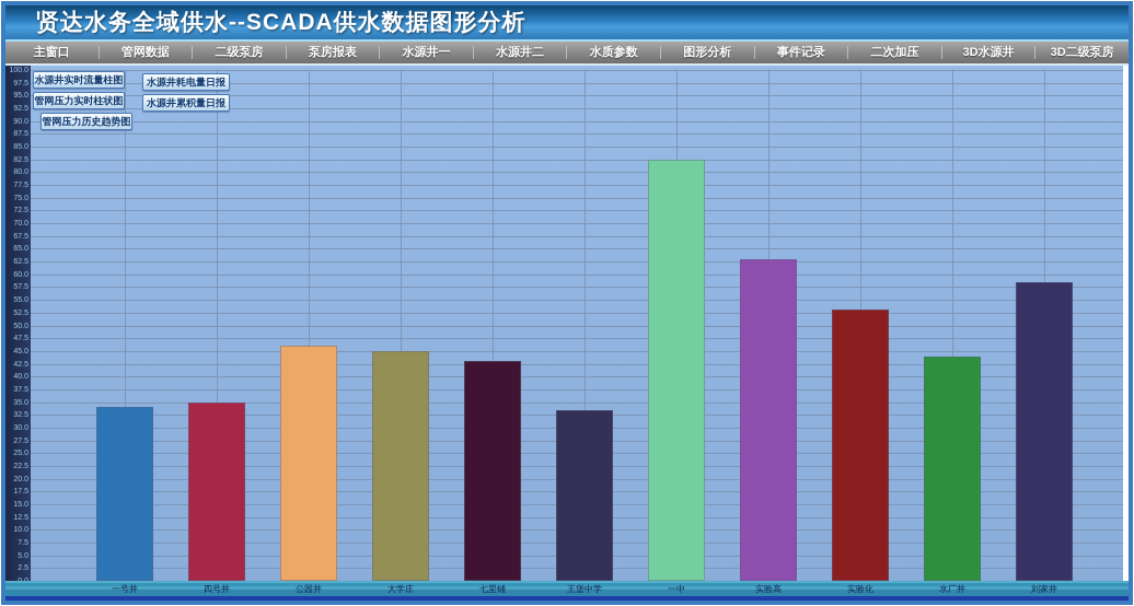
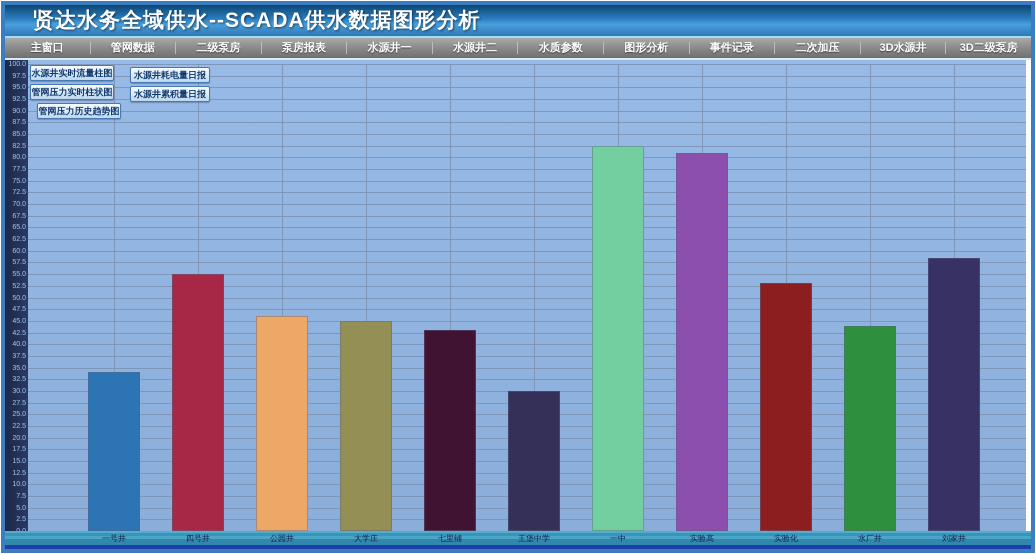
四号井: 35 -> 55
王堡中学: 34 -> 30
实验高: 63 -> 81
